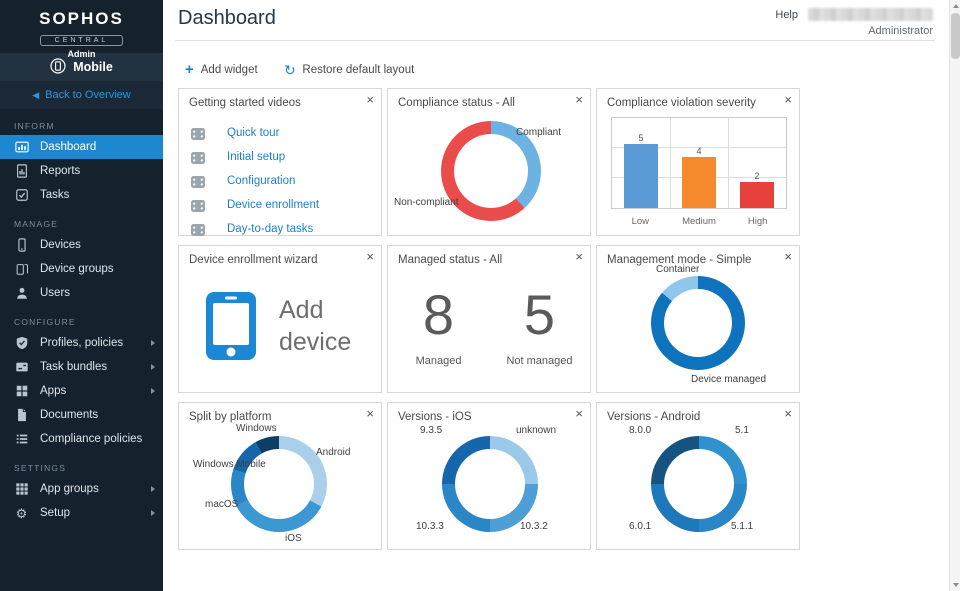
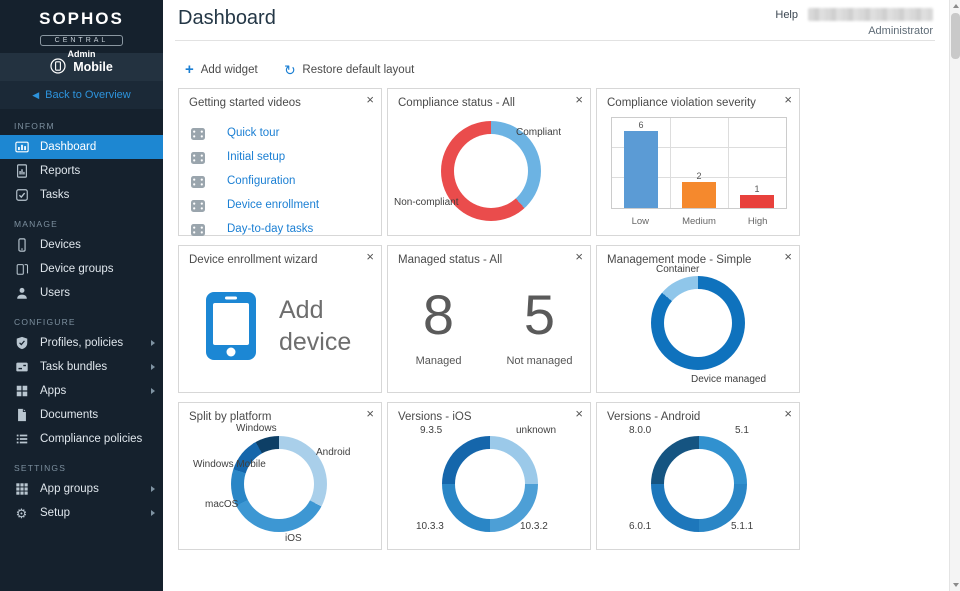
Compliance violation severity/Low: 5 -> 6
Compliance violation severity/Medium: 4 -> 2
Compliance violation severity/High: 2 -> 1
